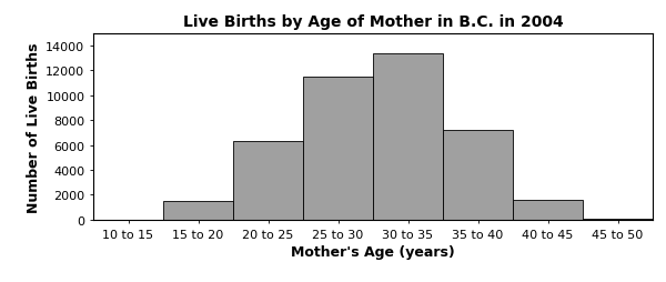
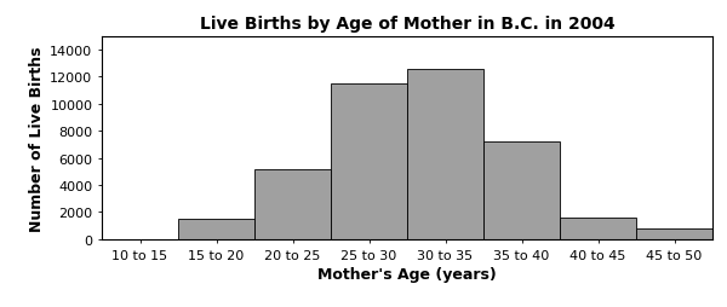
20 to 25: 6300 -> 5200
30 to 35: 13400 -> 12600
45 to 50: 100 -> 800
